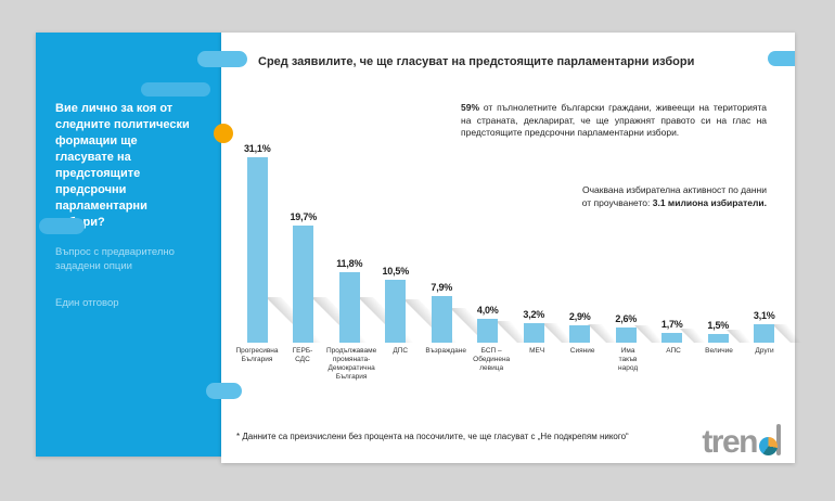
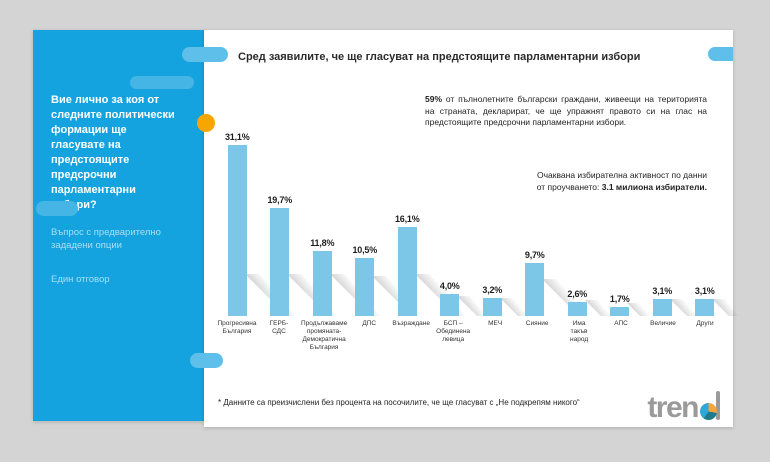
Възраждане: 7,9% -> 16,1%
Сияние: 2,9% -> 9,7%
Величие: 1,5% -> 3,1%
